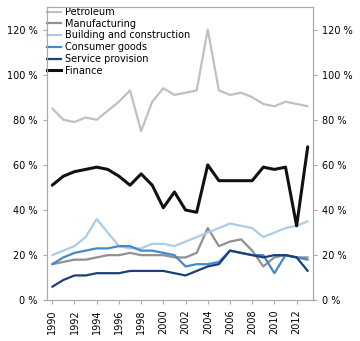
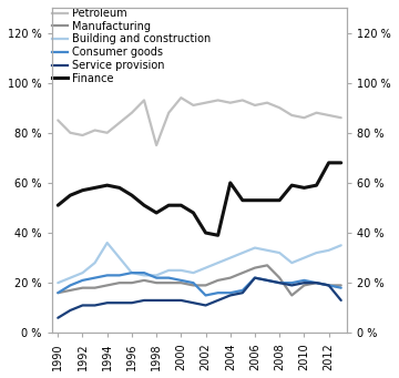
Finance/1998: 56 % -> 48 %
Finance/2000: 41 % -> 51 %
Petroleum/2004: 120 % -> 92 %
Manufacturing/2004: 32 % -> 22 %
Consumer goods/2010: 12 % -> 21 %
Finance/2012: 33 % -> 68 %
